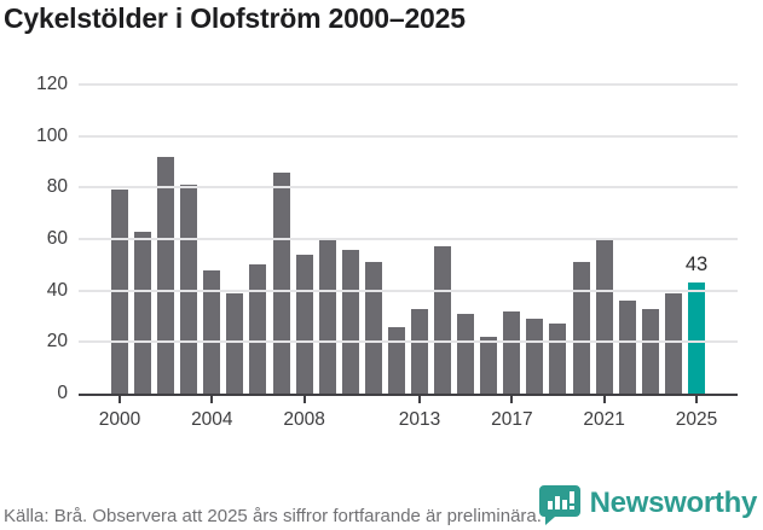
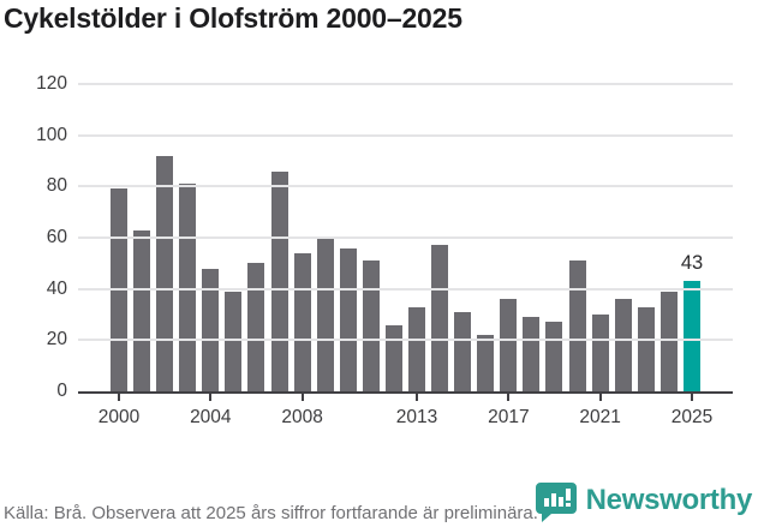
2017: 32 -> 36
2021: 60 -> 30
